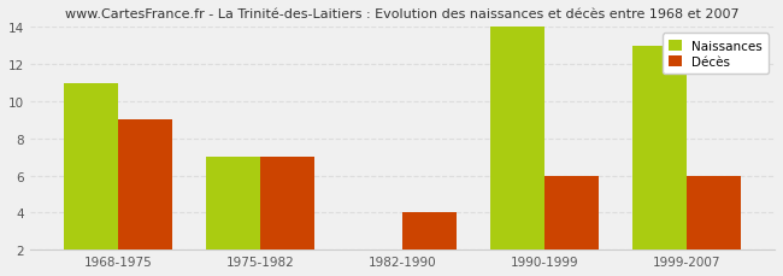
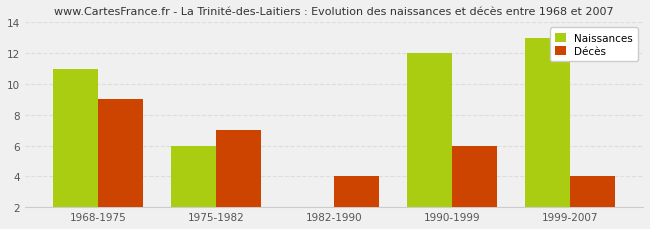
Naissances/1975-1982: 7 -> 6
Naissances/1990-1999: 14 -> 12
Décès/1999-2007: 6 -> 4
